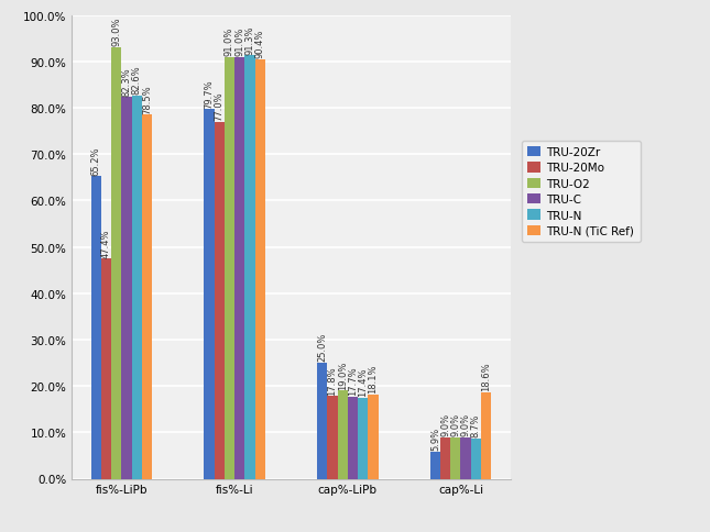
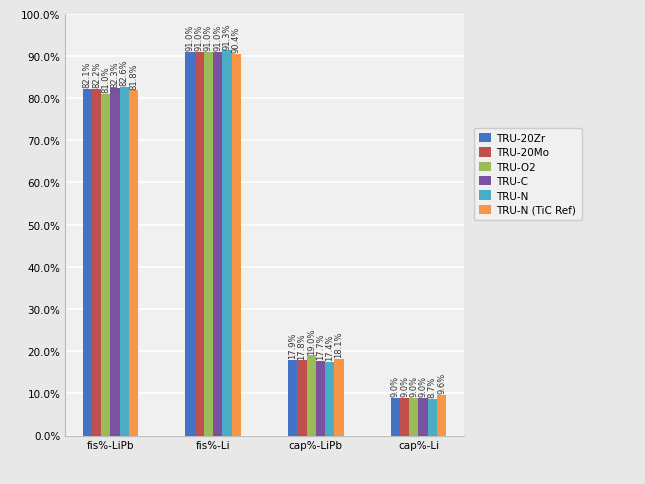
TRU-20Zr/fis%-LiPb: 65.2% -> 82.1%
TRU-20Mo/fis%-LiPb: 47.4% -> 82.2%
TRU-O2/fis%-LiPb: 93.0% -> 81.0%
TRU-N (TiC Ref)/fis%-LiPb: 78.5% -> 81.8%
TRU-20Zr/fis%-Li: 79.7% -> 91.0%
TRU-20Mo/fis%-Li: 77.0% -> 91.0%
TRU-20Zr/cap%-LiPb: 25.0% -> 17.9%
TRU-20Zr/cap%-Li: 5.9% -> 9.0%
TRU-N (TiC Ref)/cap%-Li: 18.6% -> 9.6%
